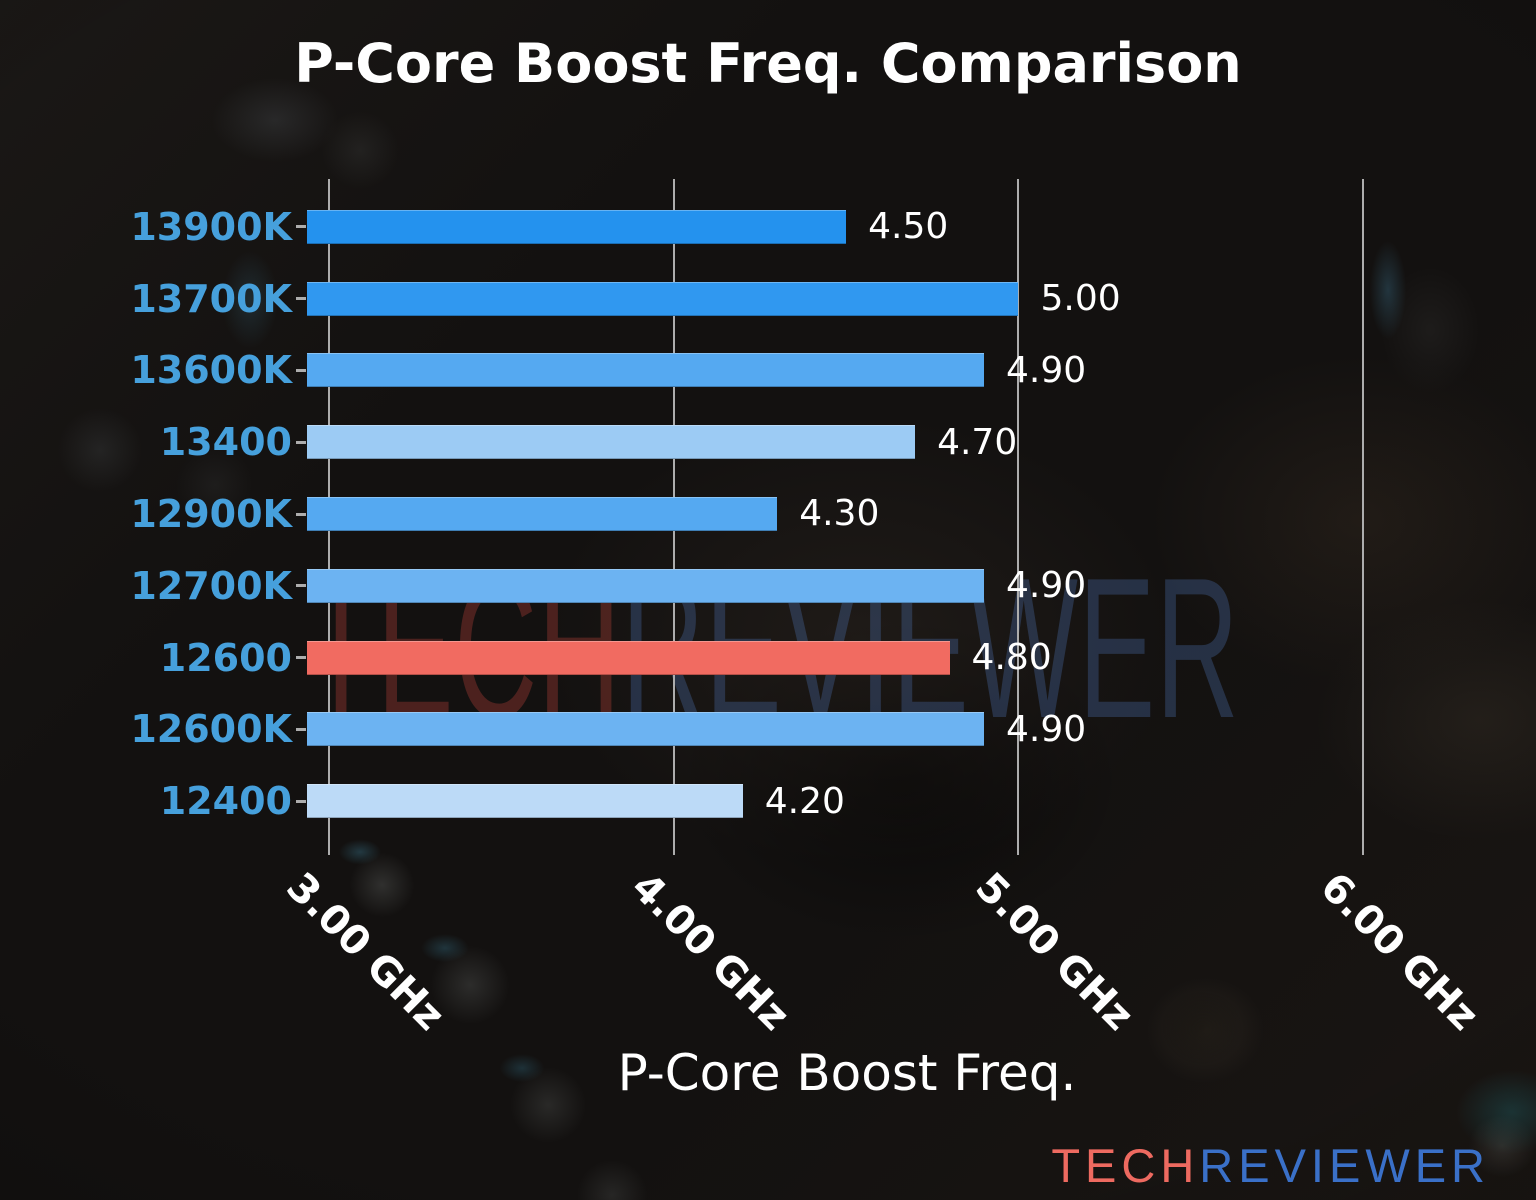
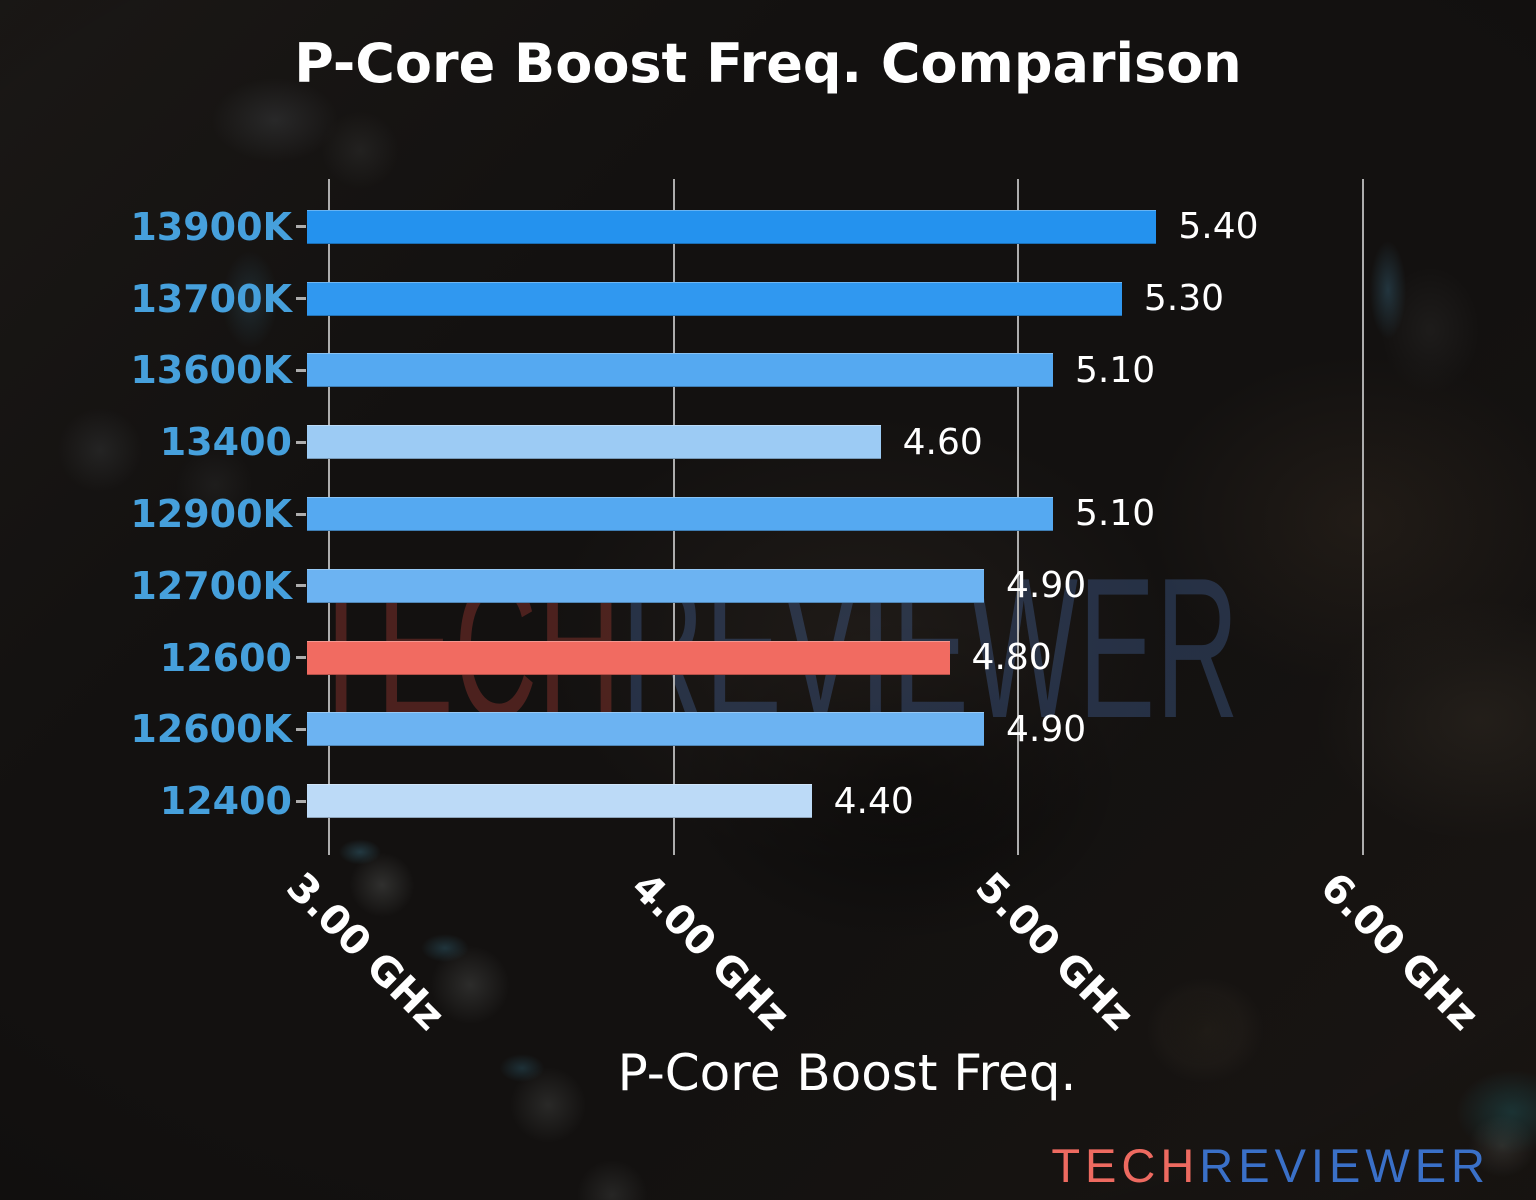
13900K: 4.50 -> 5.40
13700K: 5.00 -> 5.30
13600K: 4.90 -> 5.10
13400: 4.70 -> 4.60
12900K: 4.30 -> 5.10
12400: 4.20 -> 4.40
